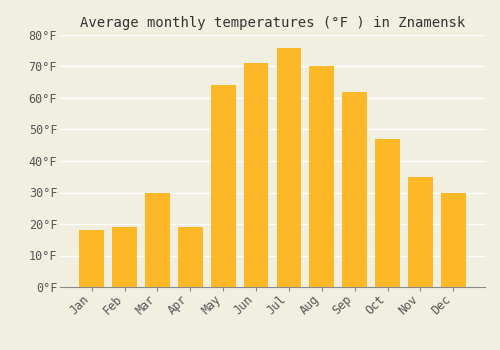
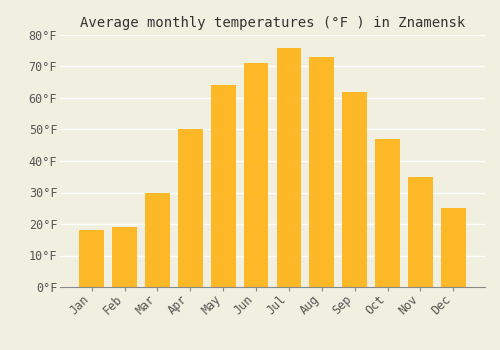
Apr: 19°F -> 50°F
Aug: 70°F -> 73°F
Dec: 30°F -> 25°F
